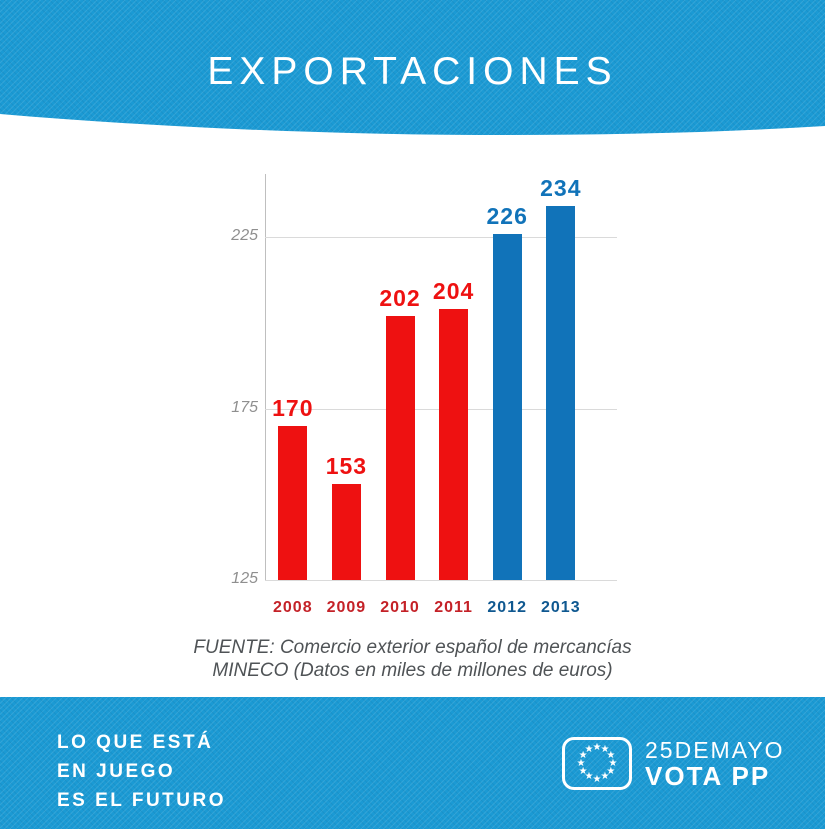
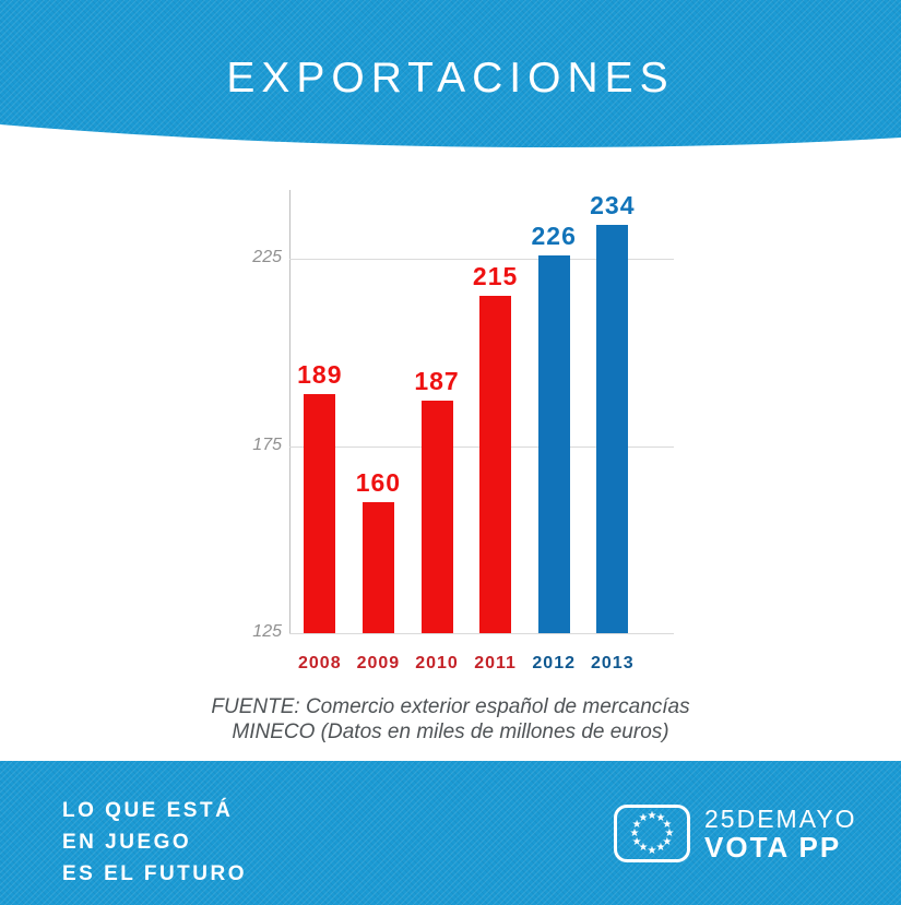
2008: 170 -> 189
2009: 153 -> 160
2010: 202 -> 187
2011: 204 -> 215
